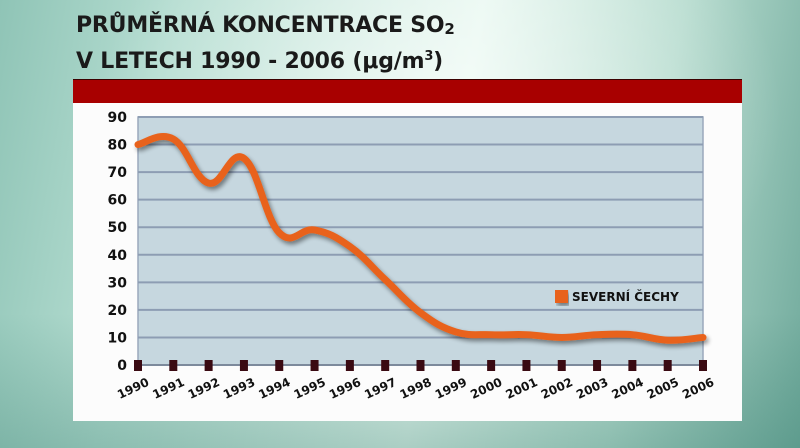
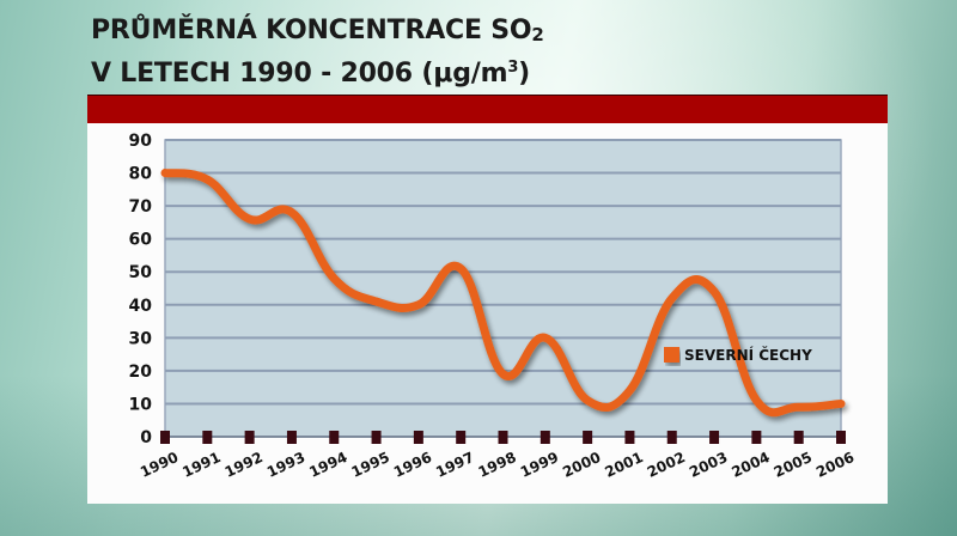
1991: 82 -> 78
1993: 75 -> 68
1995: 49 -> 41
1996: 43 -> 40
1997: 31 -> 51
1999: 12 -> 30
2001: 11 -> 14
2002: 10 -> 42
2003: 11 -> 44
